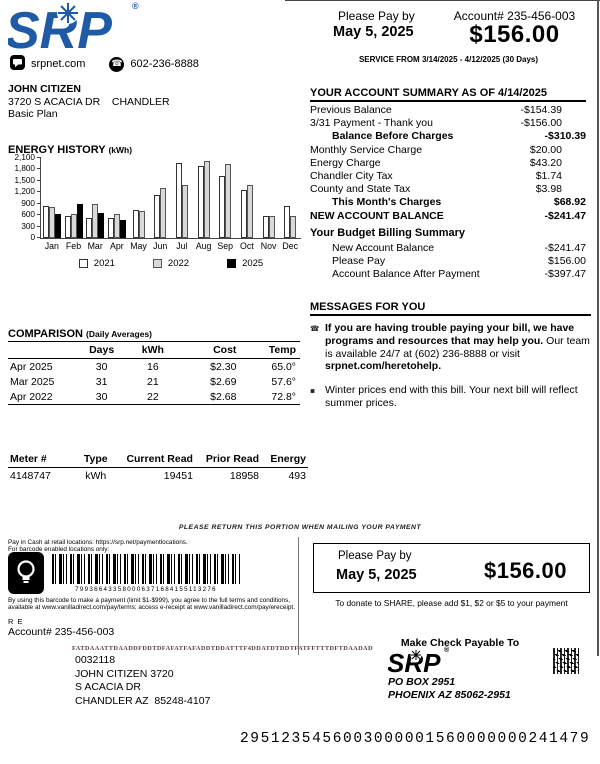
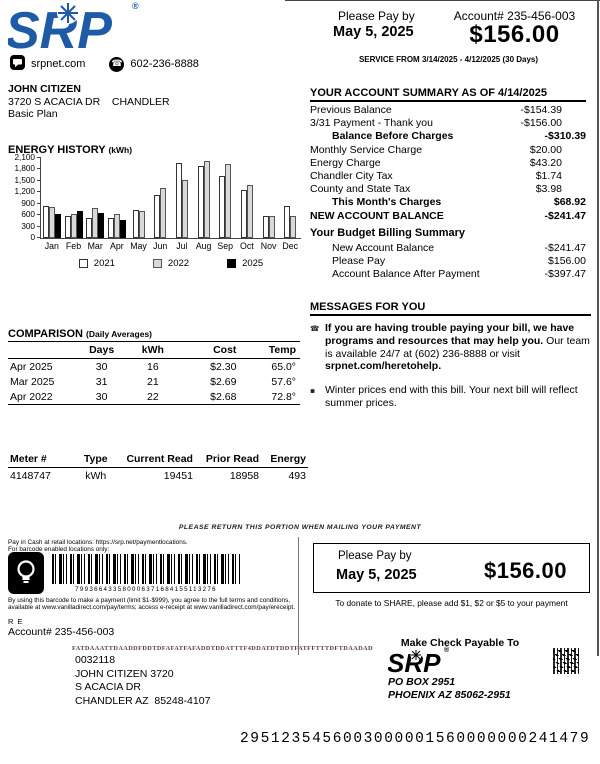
2025/Feb: 900 -> 700
2022/Mar: 900 -> 800
2022/Jul: 1400 -> 1500
